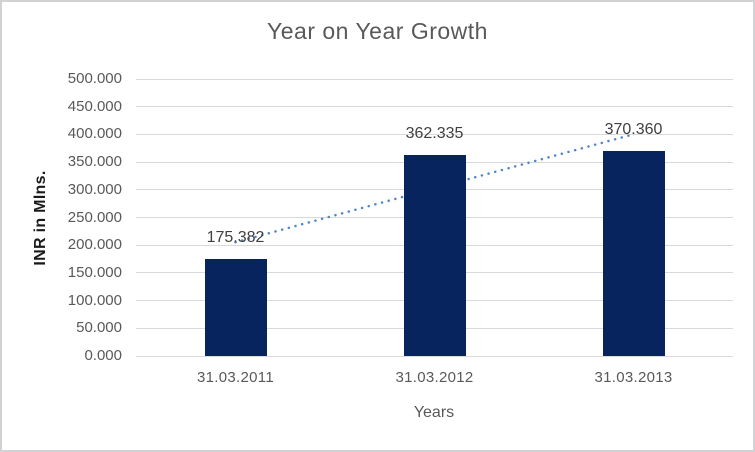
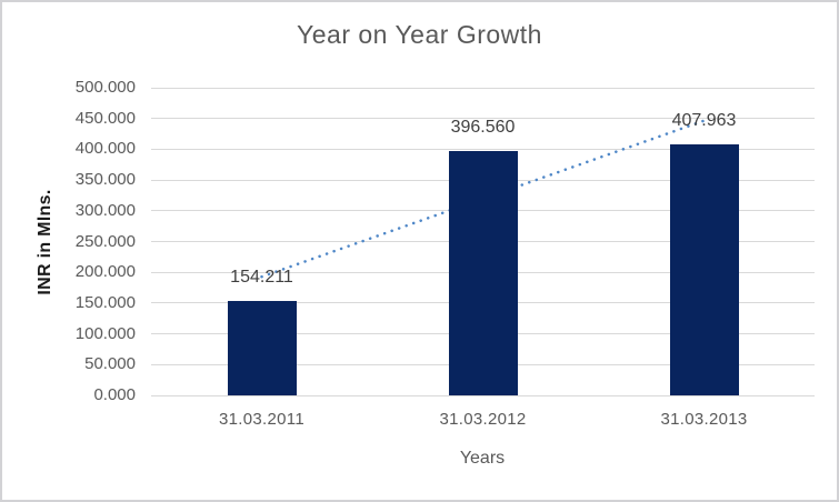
31.03.2011: 175.382 -> 154.211
31.03.2012: 362.335 -> 396.560
31.03.2013: 370.360 -> 407.963
